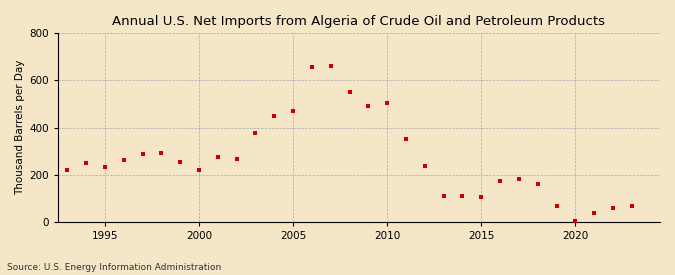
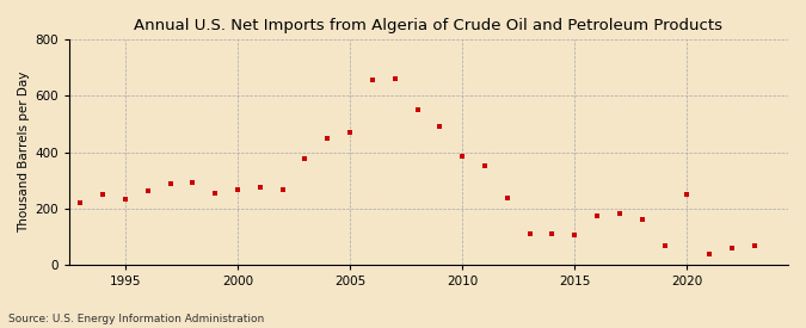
2000: 220 -> 265
2010: 505 -> 385
2020: 5 -> 250
